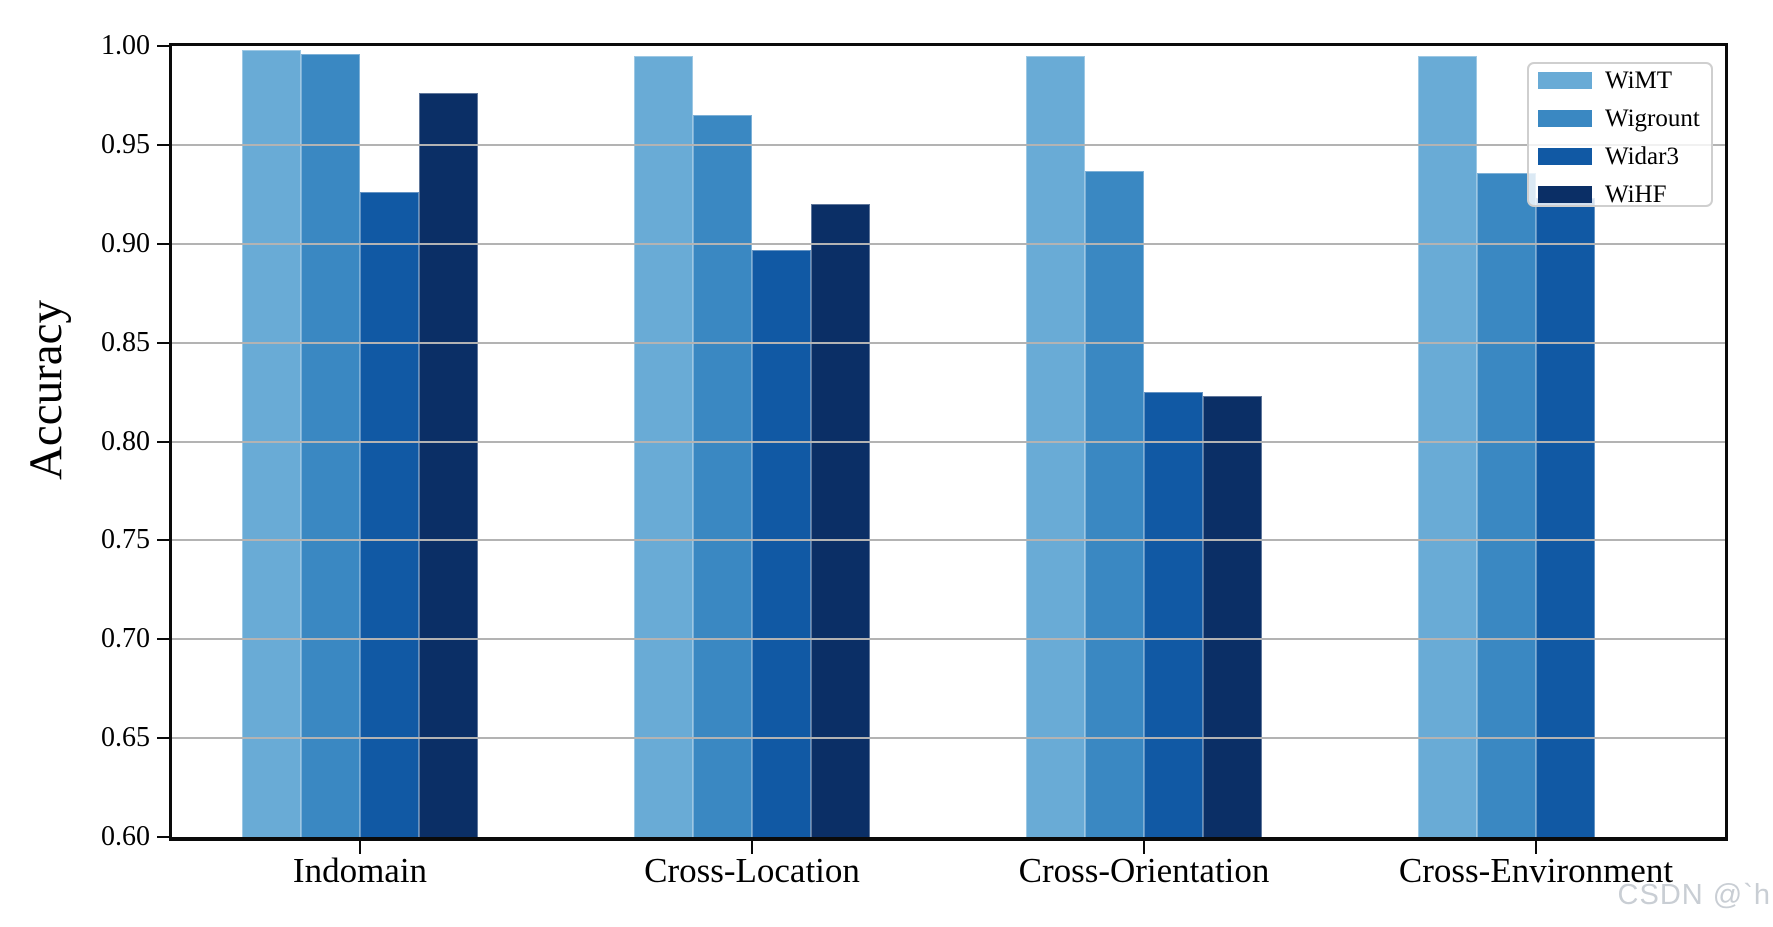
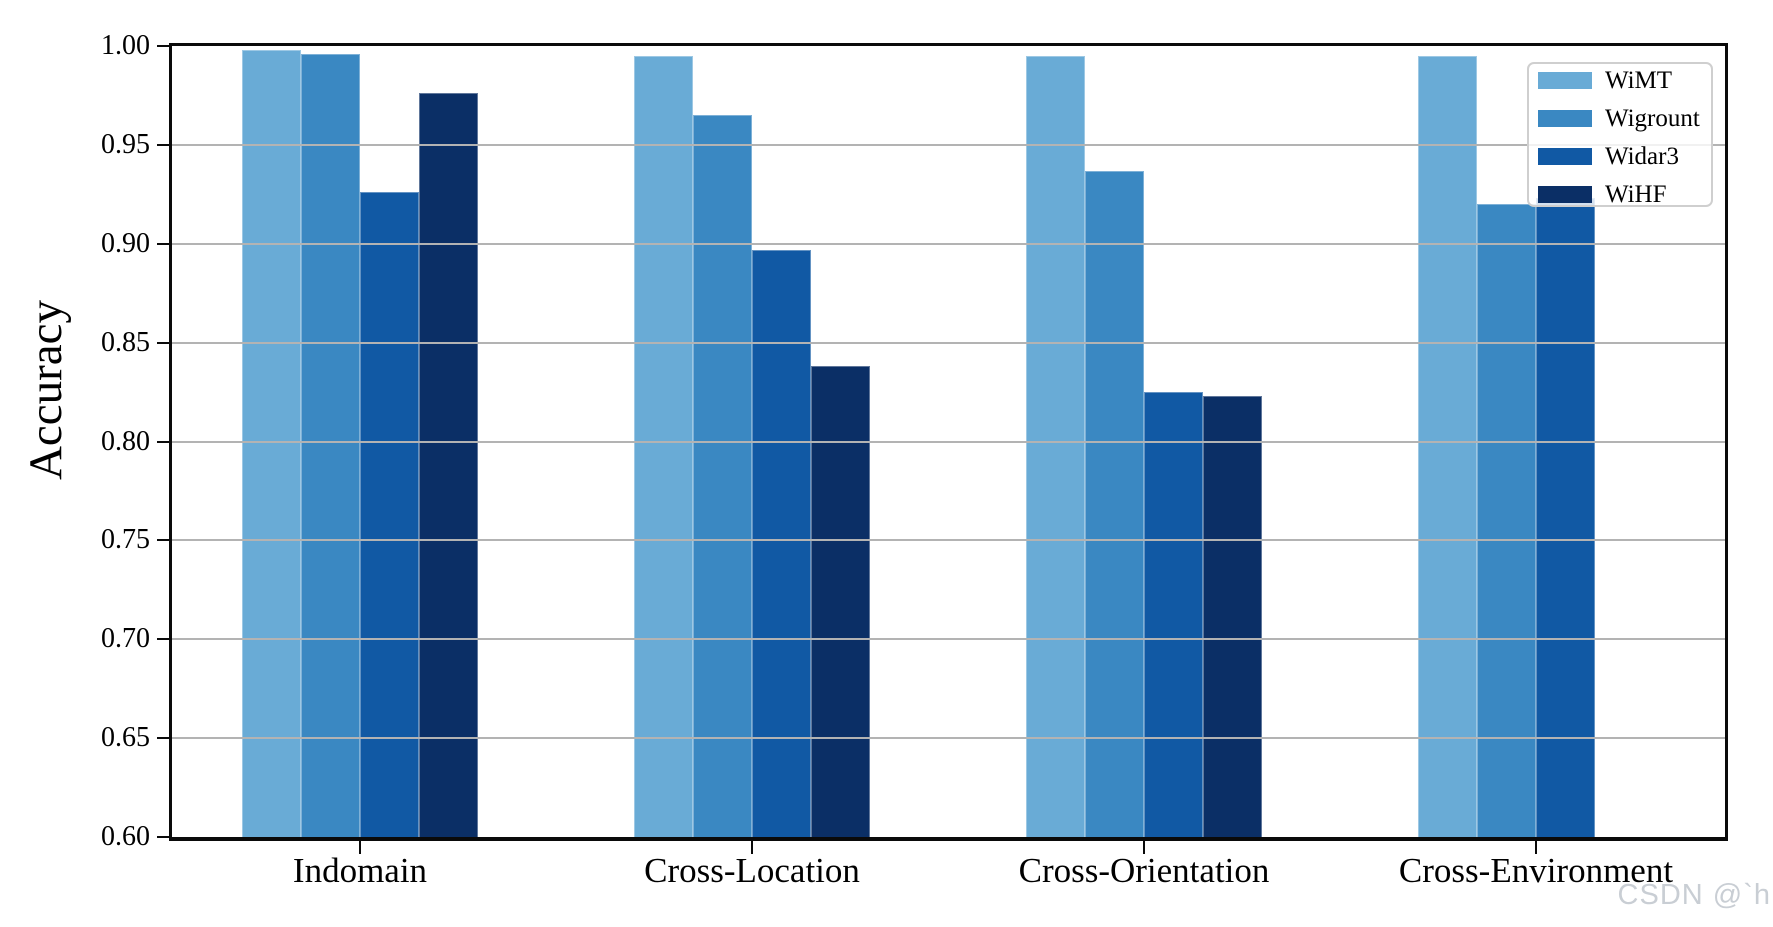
WiHF/Cross-Location: 0.920 -> 0.838
Wigrount/Cross-Environment: 0.936 -> 0.920
